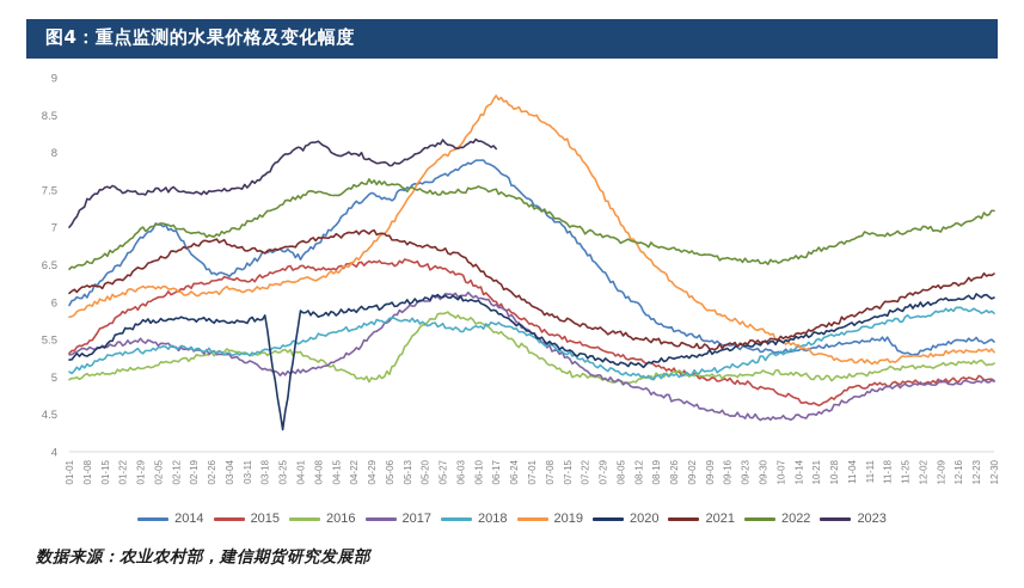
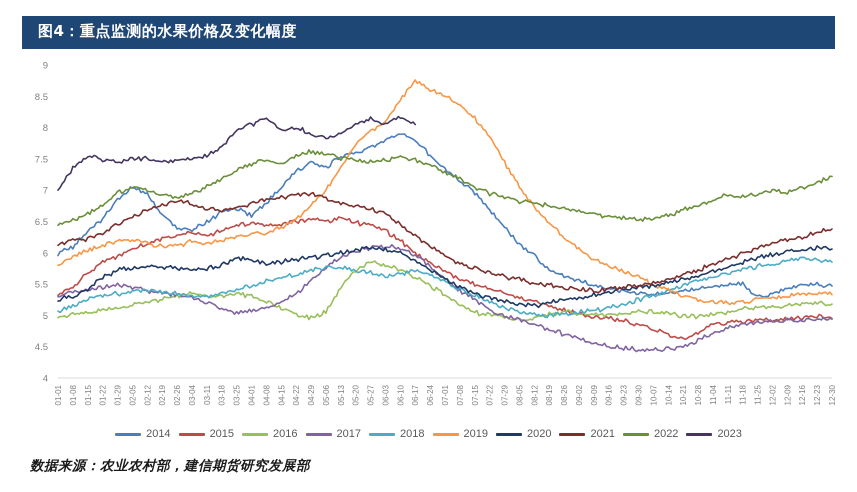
2020/03-25: 4.3 -> 5.9
